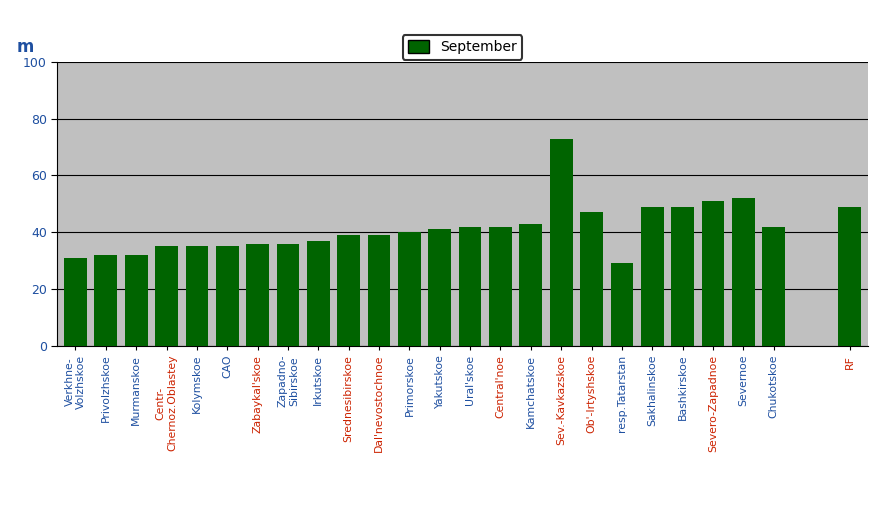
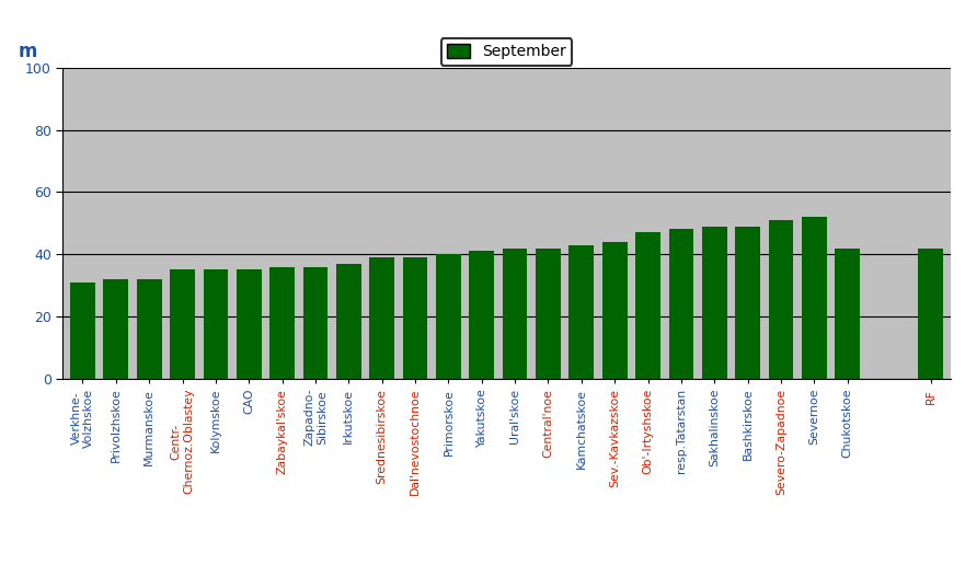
Sev.-Kavkazskoe: 73 -> 44
resp.Tatarstan: 29 -> 48
RF: 49 -> 42
